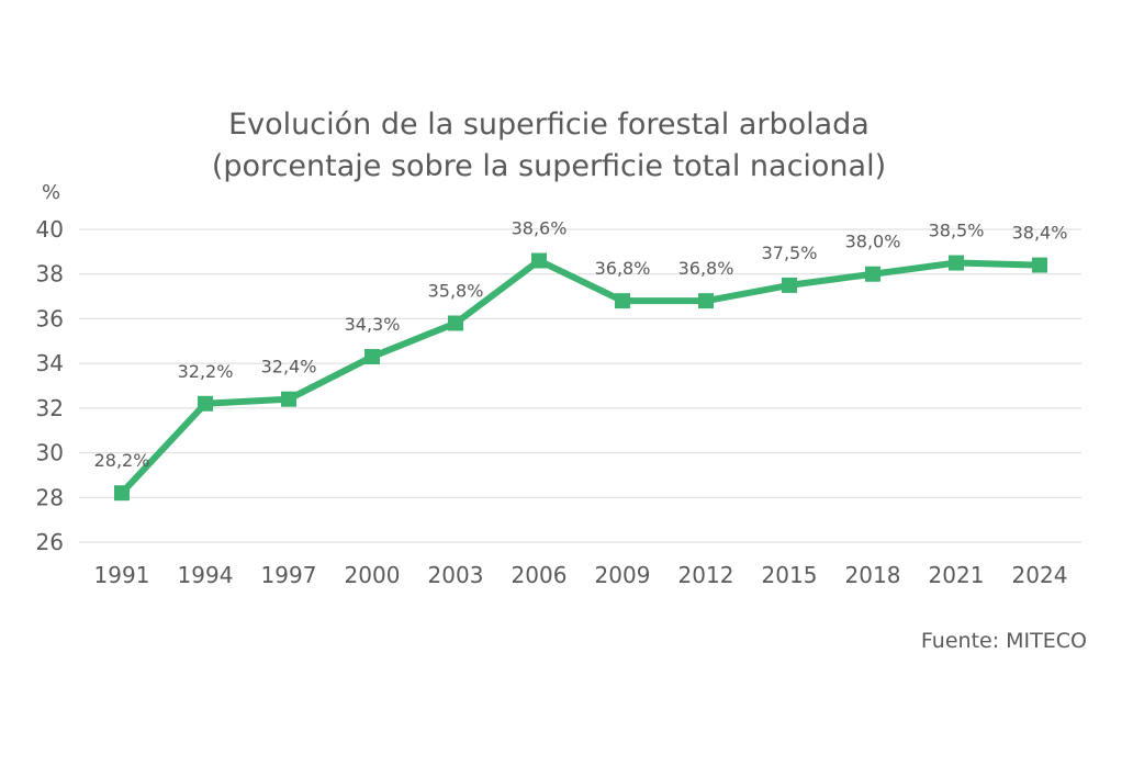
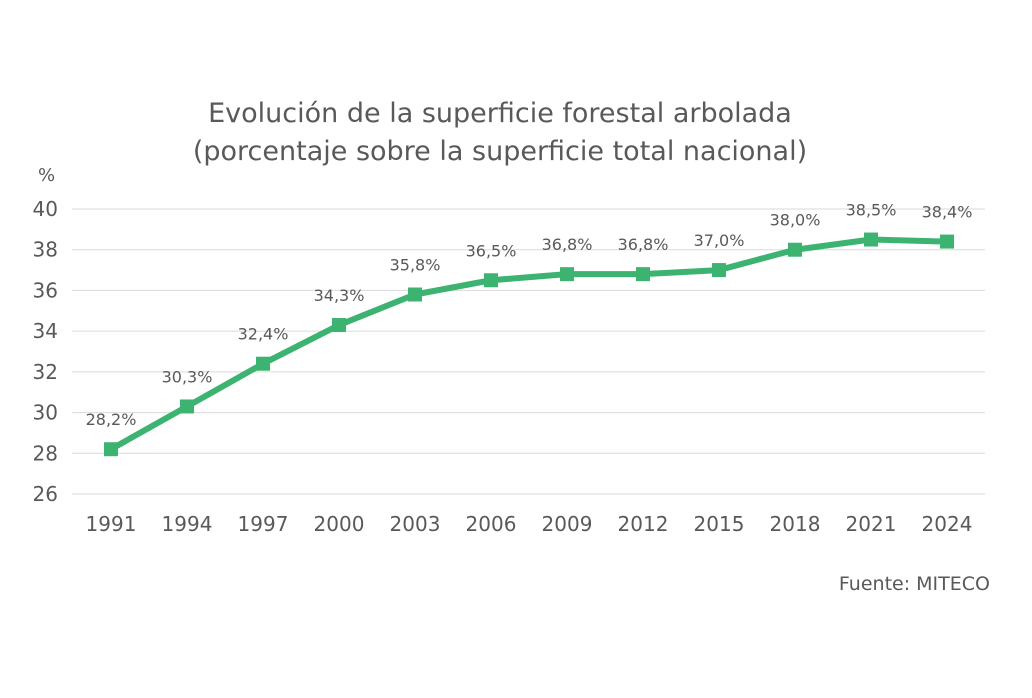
1994: 32,2% -> 30,3%
2006: 38,6% -> 36,5%
2015: 37,5% -> 37,0%
